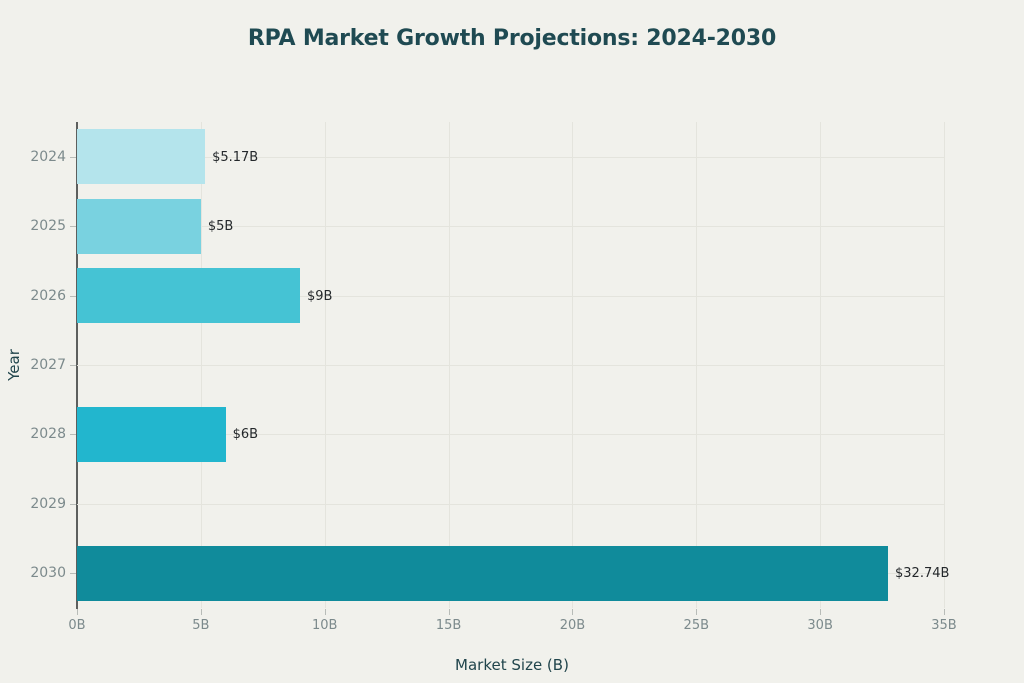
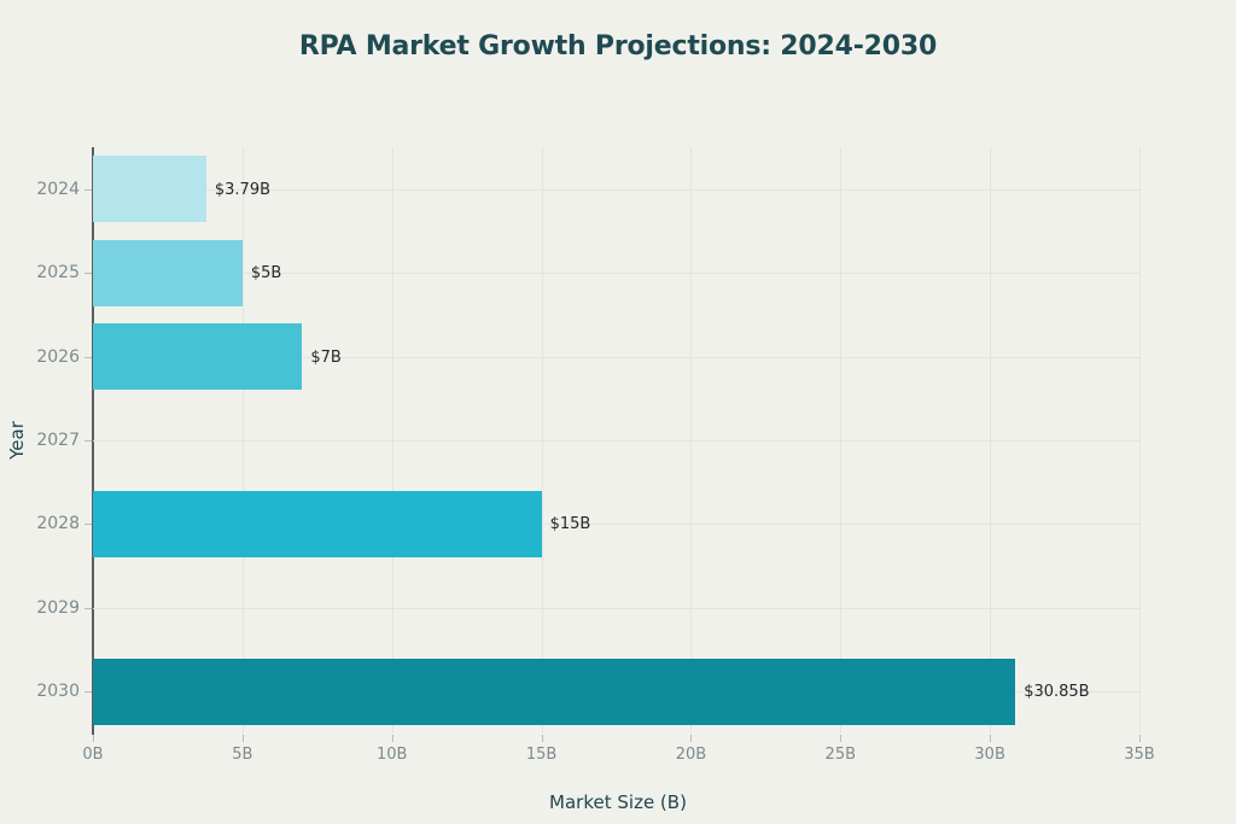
2024: $5.17B -> $3.79B
2026: $9B -> $7B
2028: $6B -> $15B
2030: $32.74B -> $30.85B
